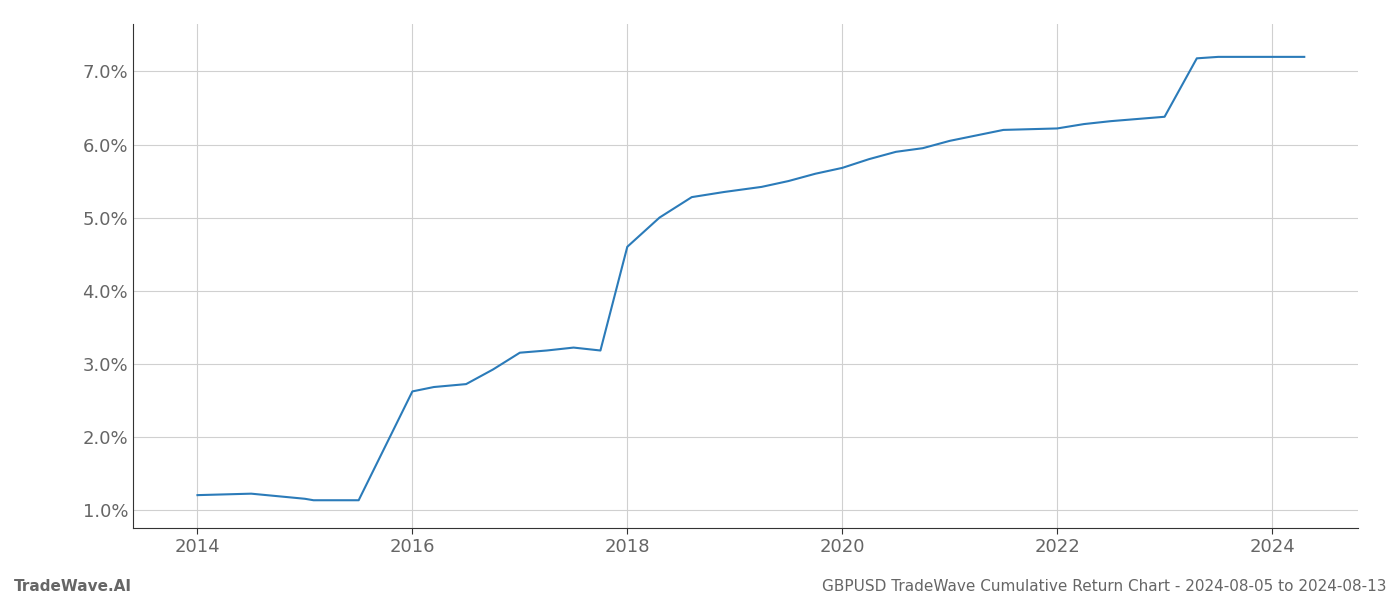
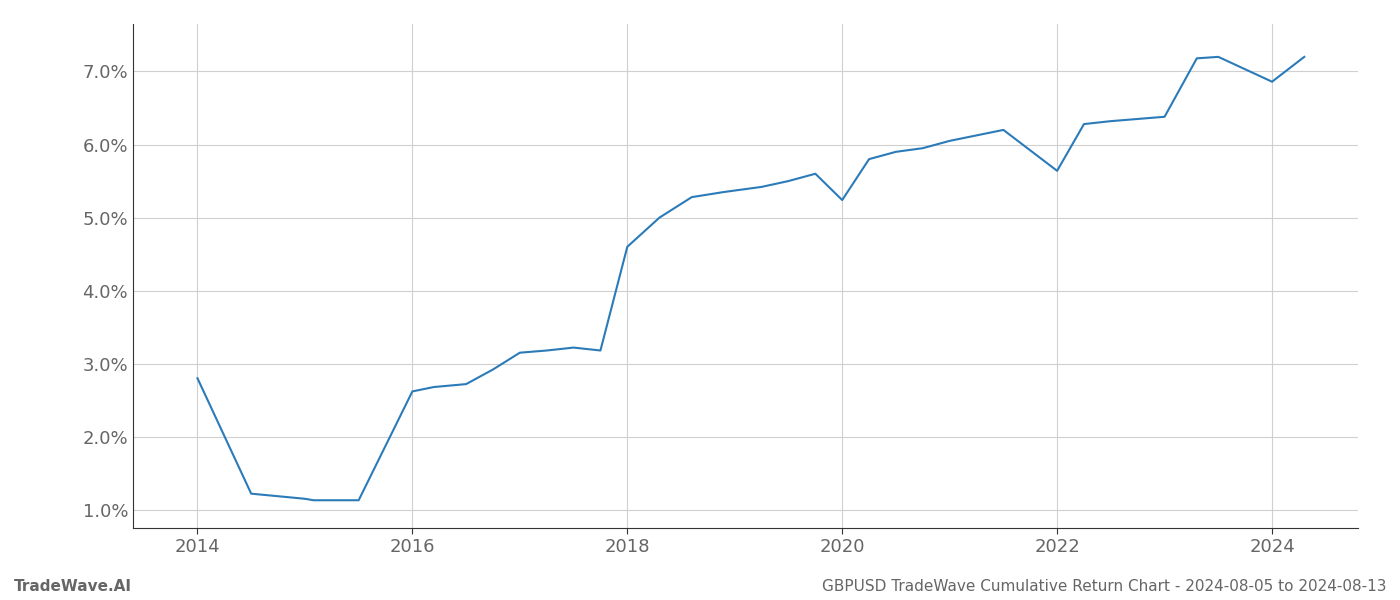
2014: 1.20% -> 2.80%
2020: 5.68% -> 5.24%
2022: 6.22% -> 5.64%
2024: 7.20% -> 6.86%
